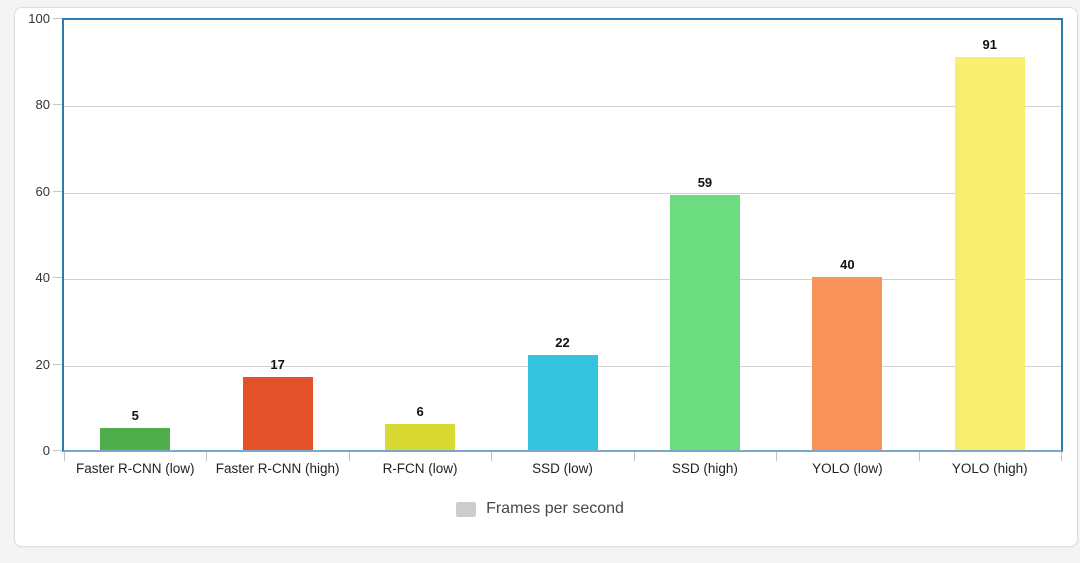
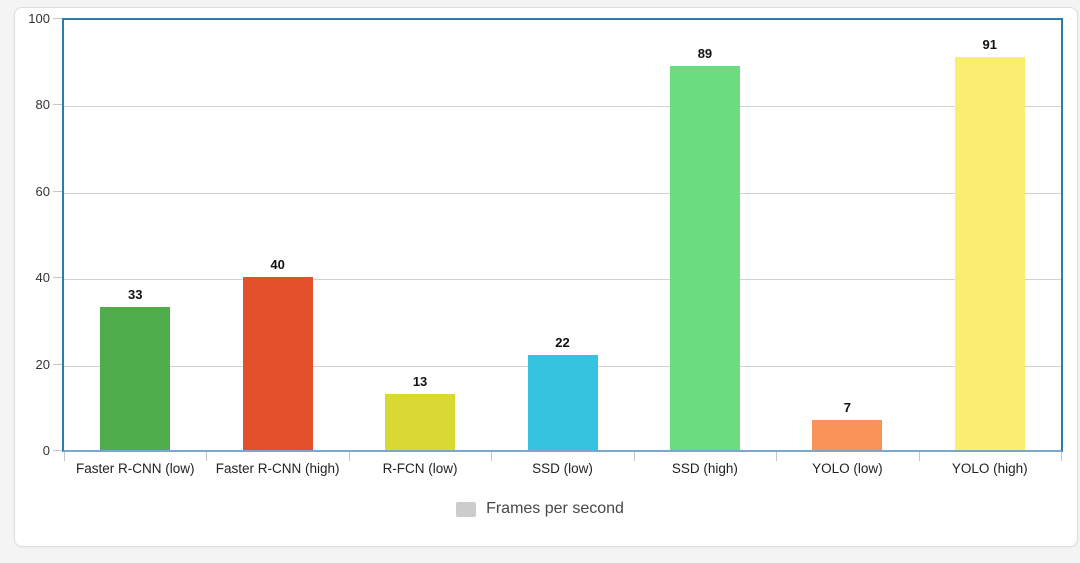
Faster R-CNN (low): 5 -> 33
Faster R-CNN (high): 17 -> 40
R-FCN (low): 6 -> 13
SSD (high): 59 -> 89
YOLO (low): 40 -> 7
